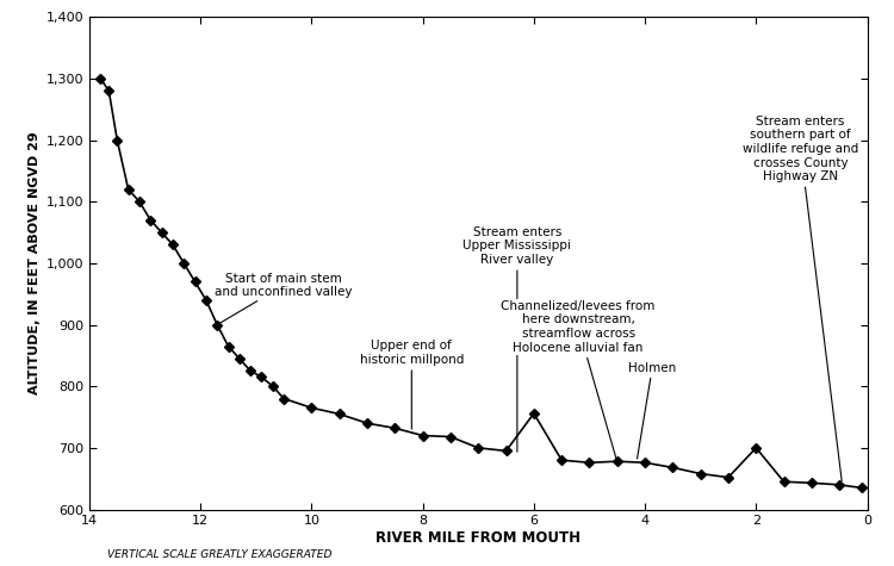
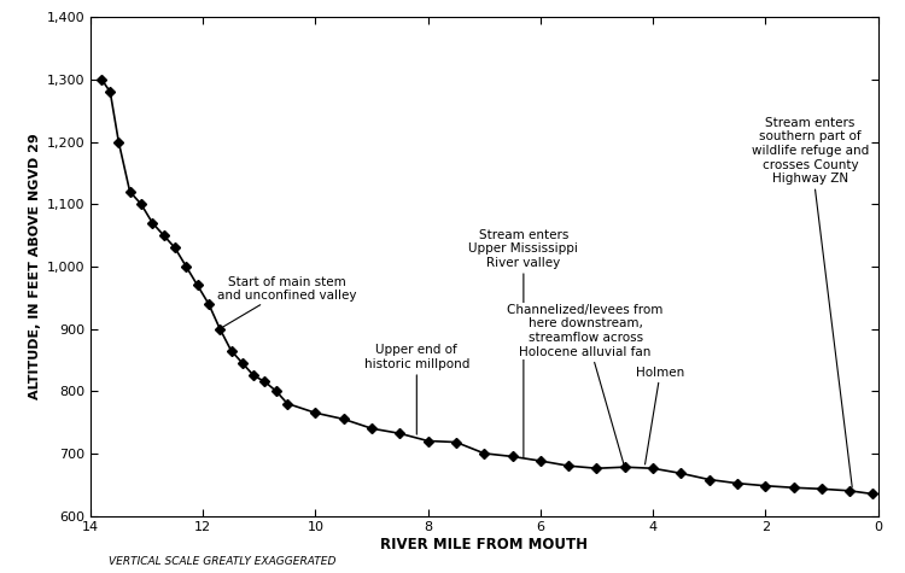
6: 756 -> 688
2: 700 -> 648
